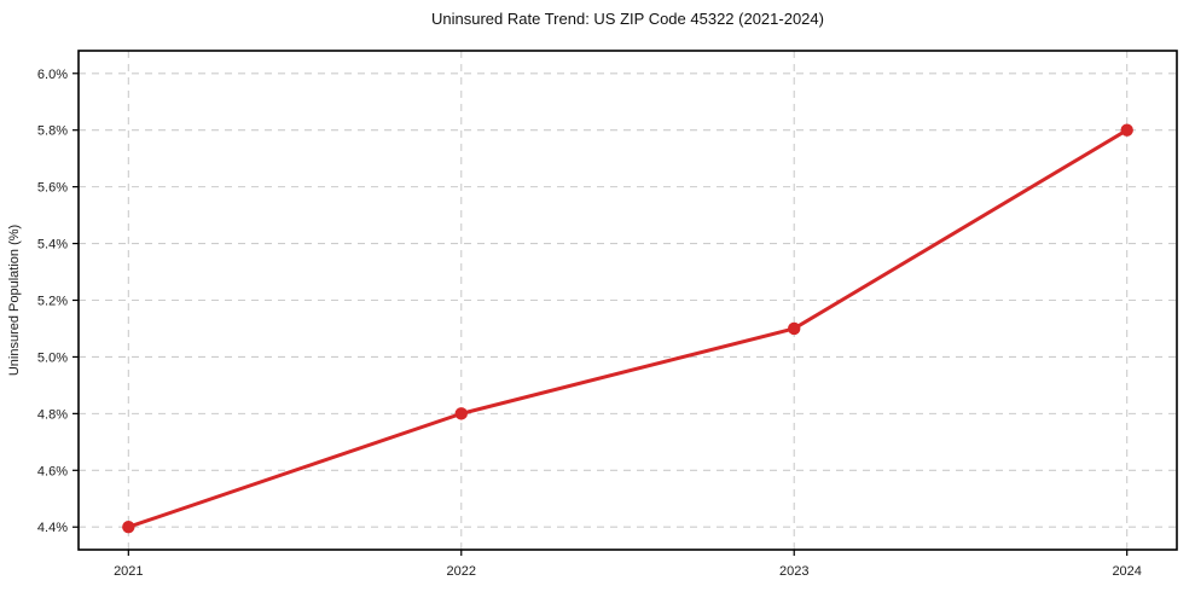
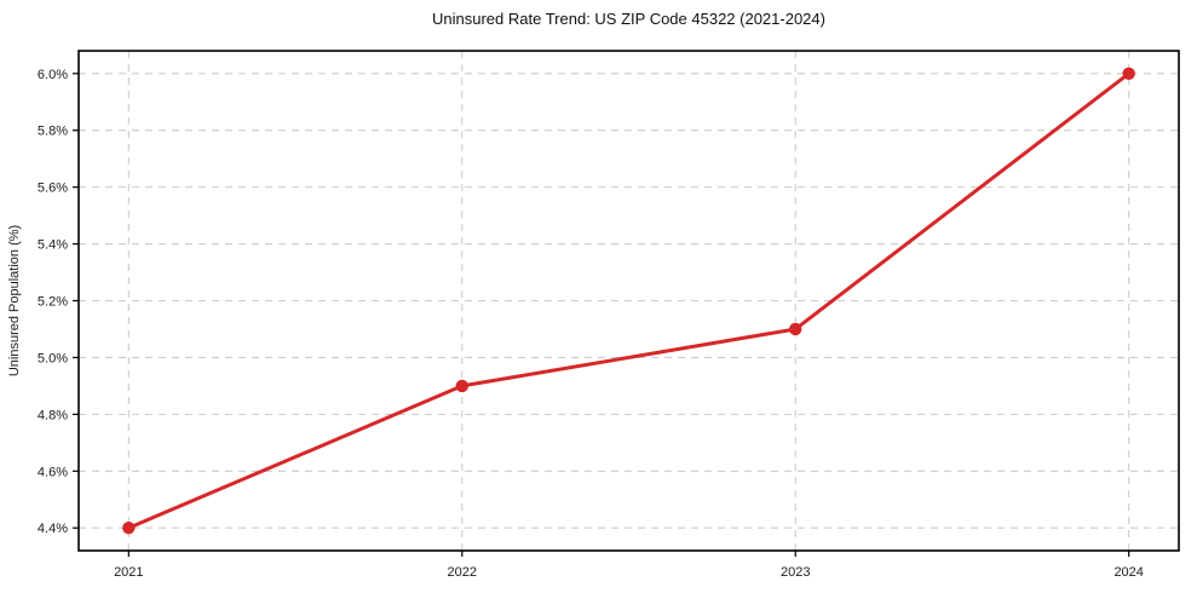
2022: 4.8% -> 4.9%
2024: 5.8% -> 6.0%
